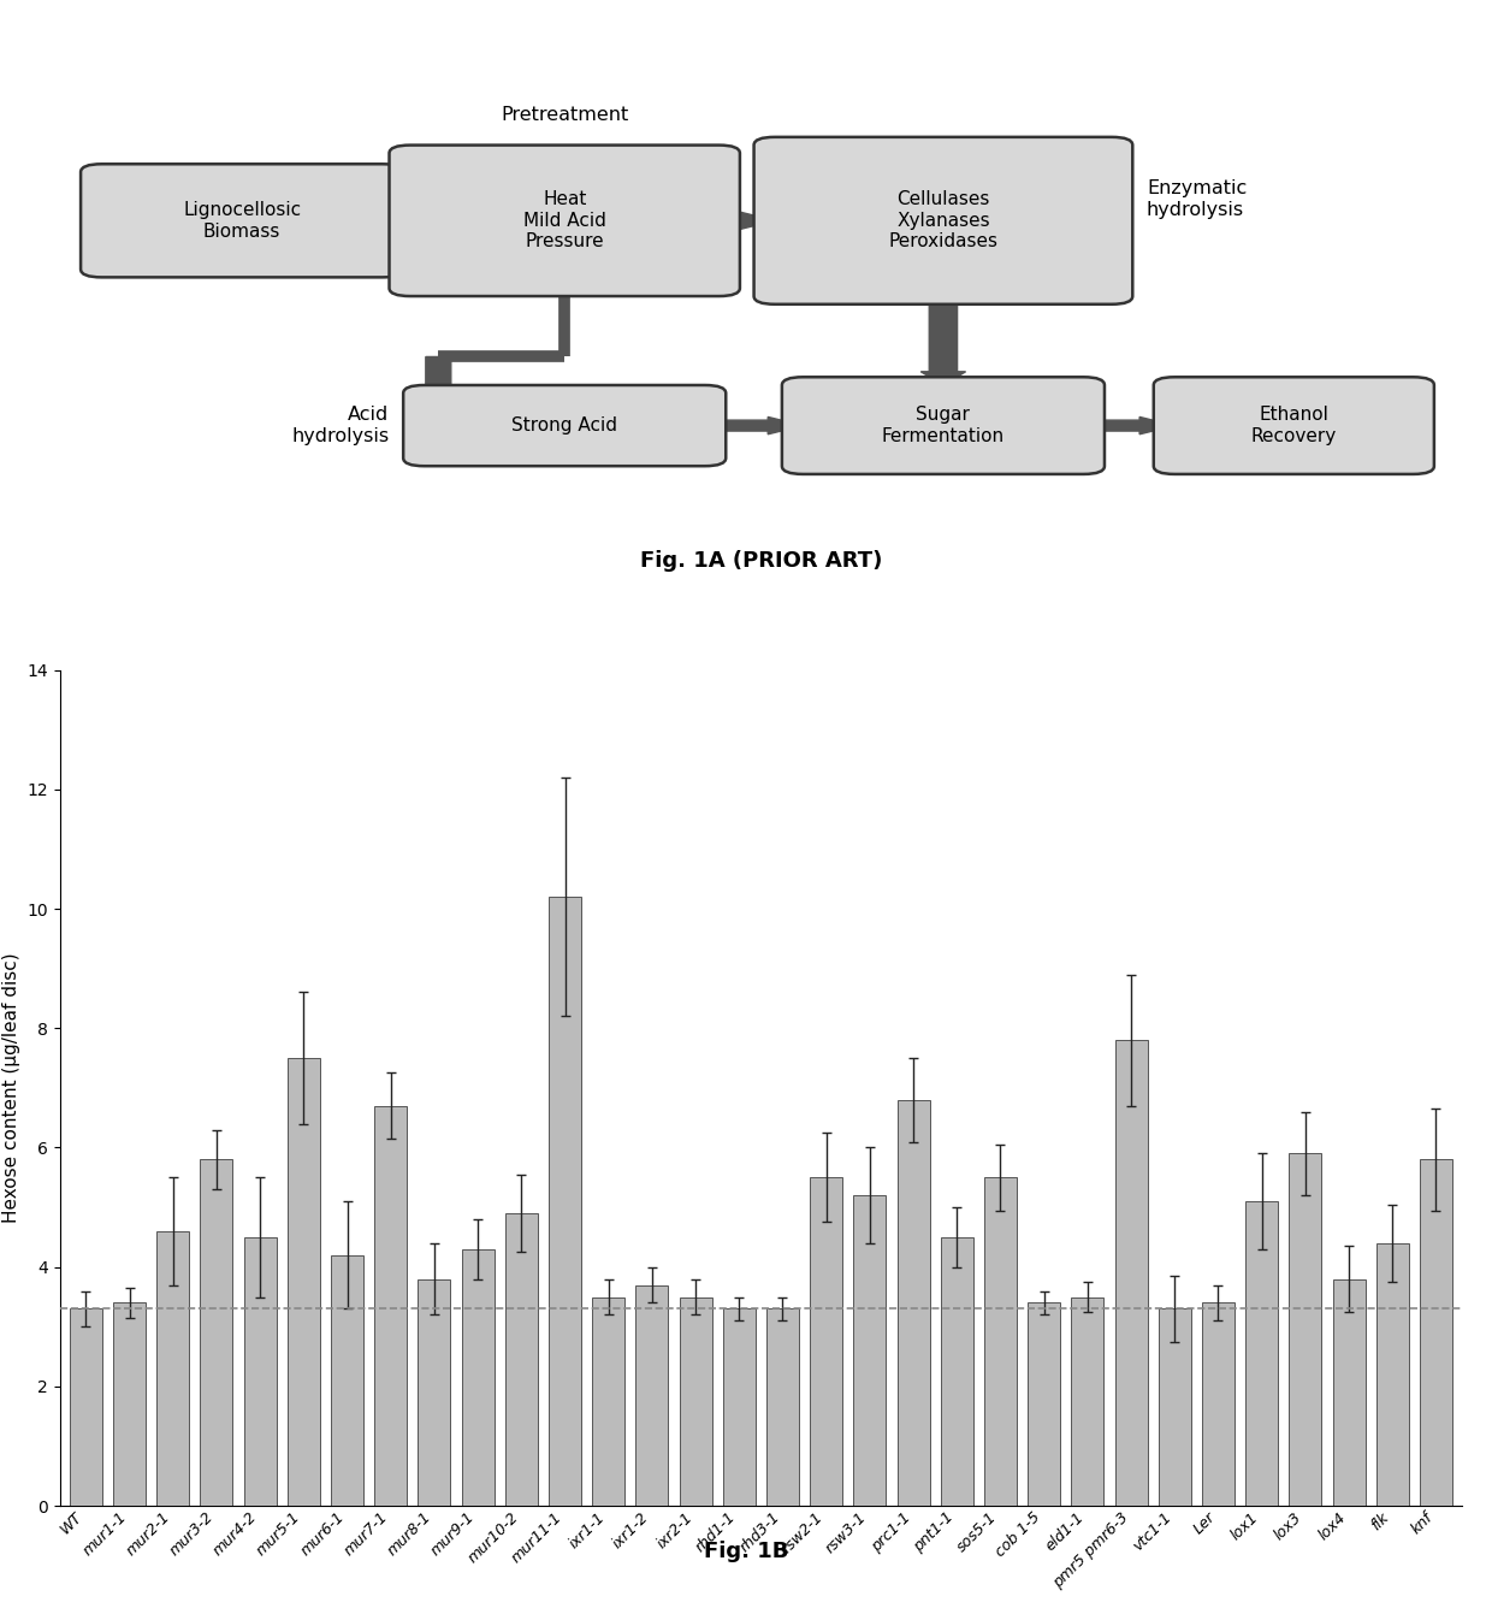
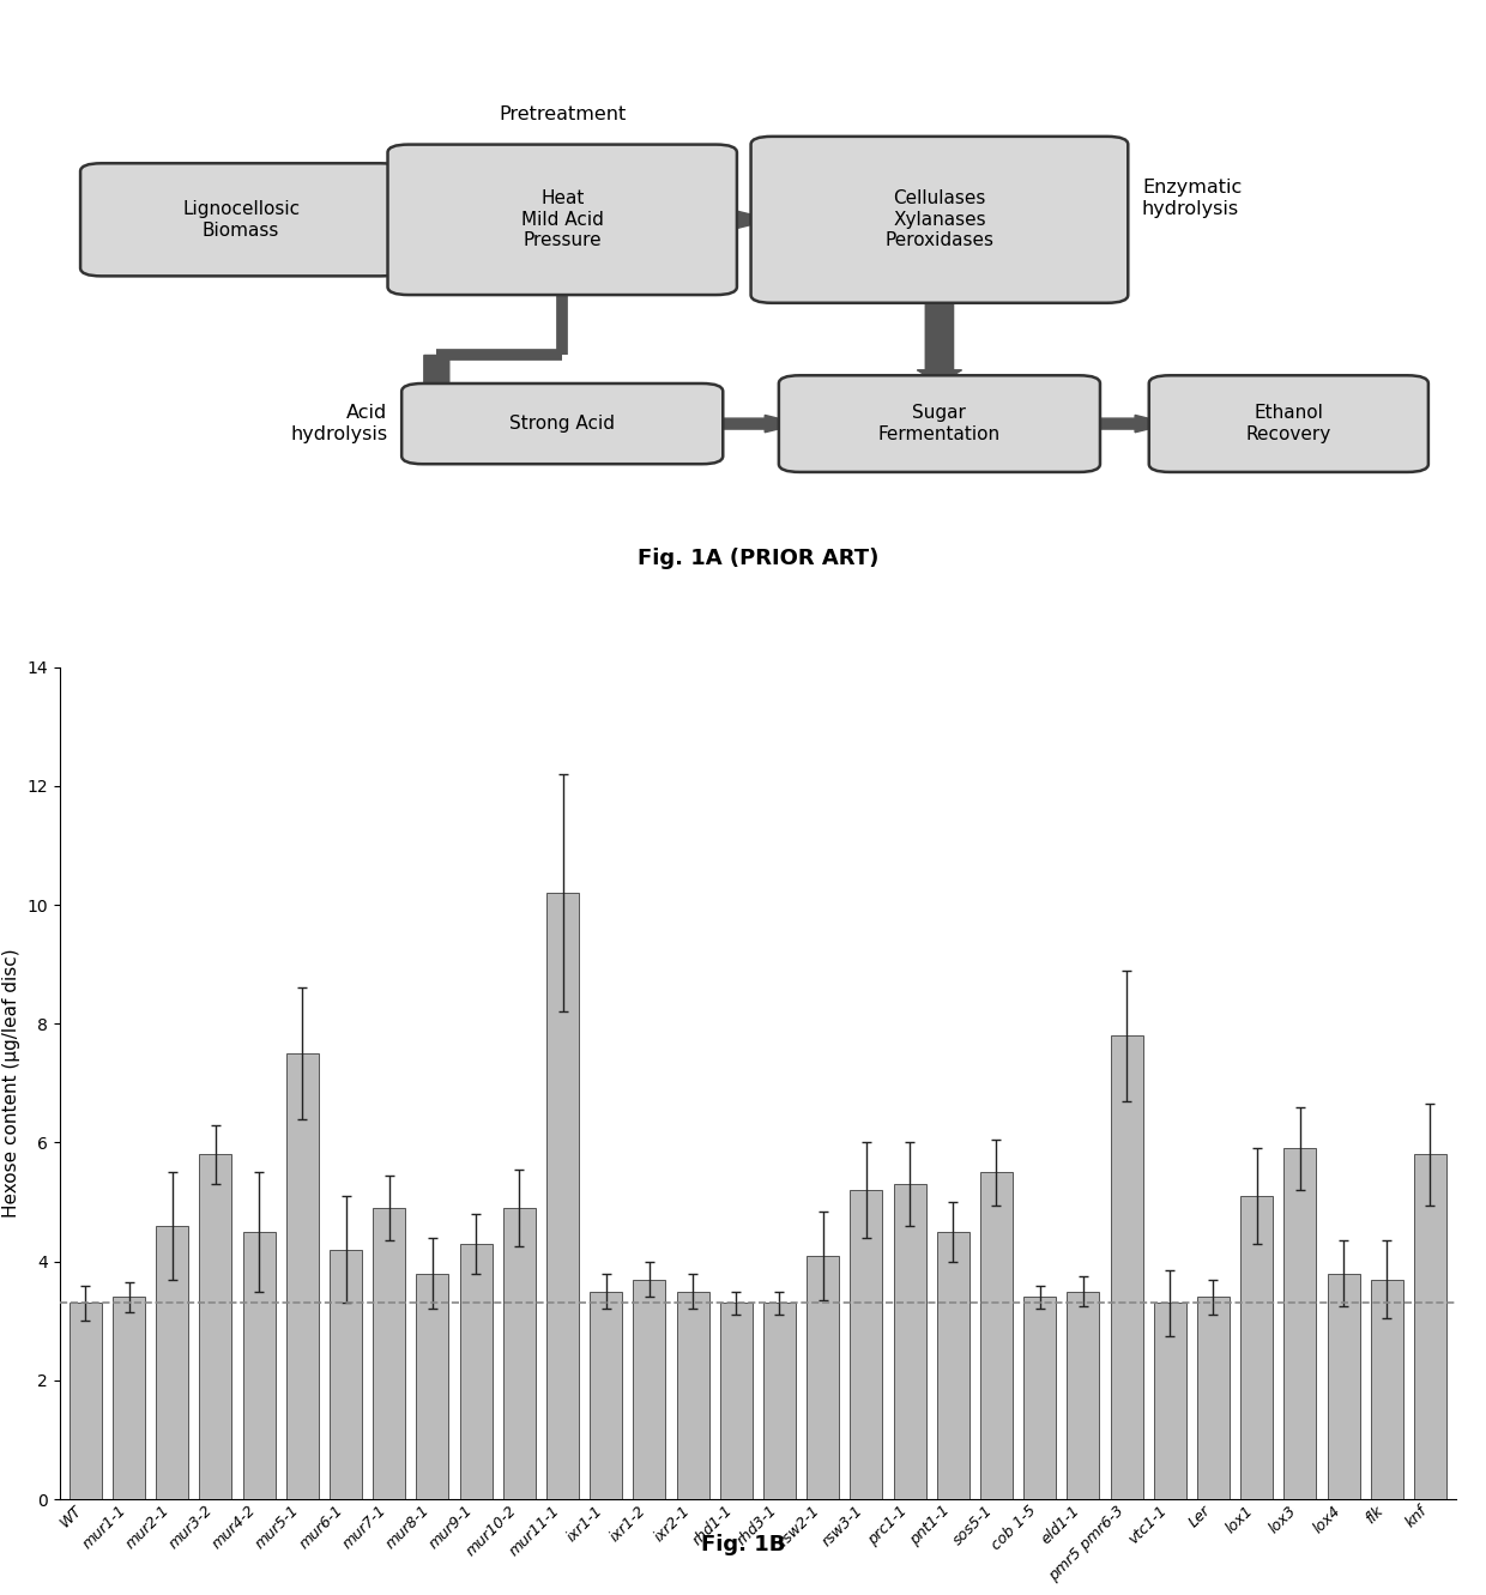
mur7-1: 6.7 -> 4.9
rsw2-1: 5.5 -> 4.1
prc1-1: 6.8 -> 5.3
flk: 4.4 -> 3.7
